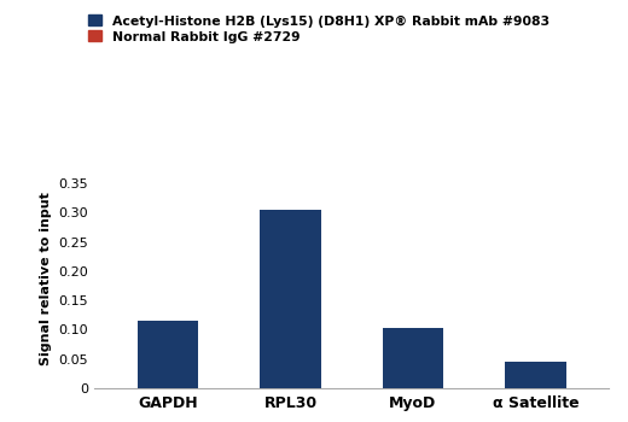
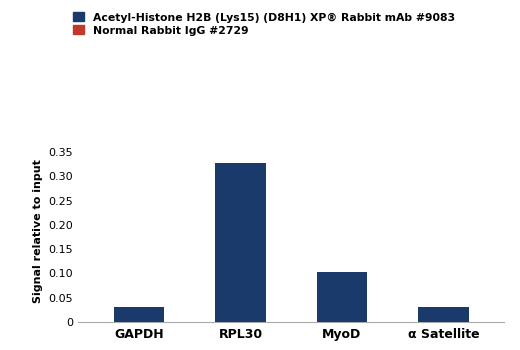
GAPDH: 0.115 -> 0.030
RPL30: 0.305 -> 0.328
α Satellite: 0.045 -> 0.030
